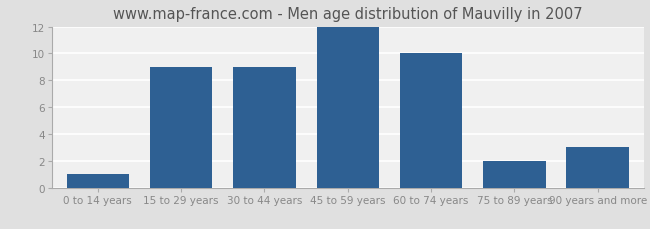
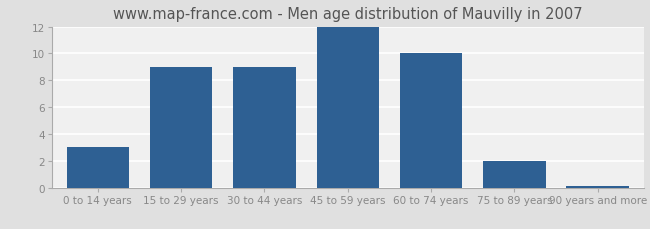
0 to 14 years: 1.0 -> 3.0
90 years and more: 3.0 -> 0.1
